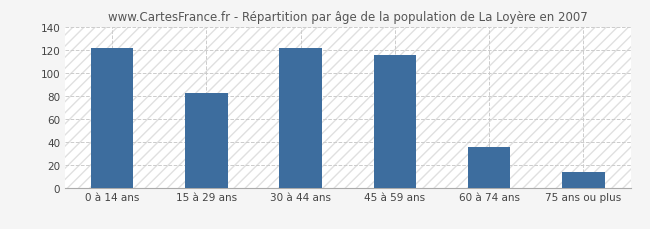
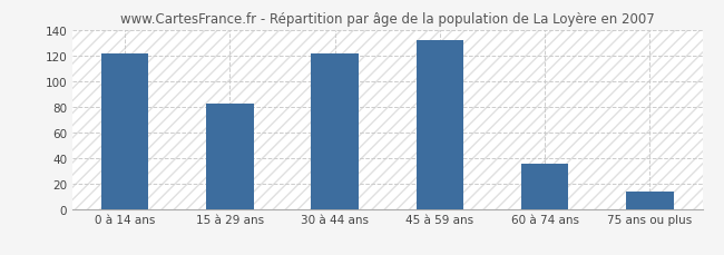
45 à 59 ans: 115 -> 132
